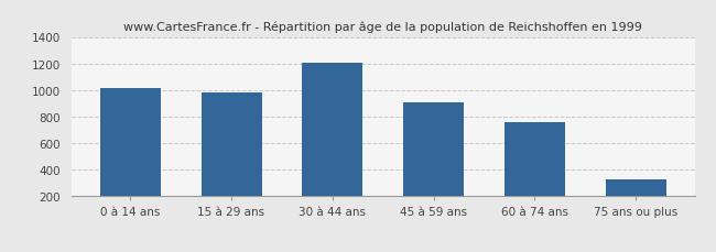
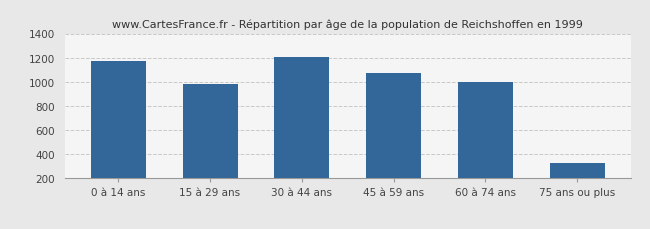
0 à 14 ans: 1010 -> 1170
45 à 59 ans: 900 -> 1070
60 à 74 ans: 760 -> 1000
